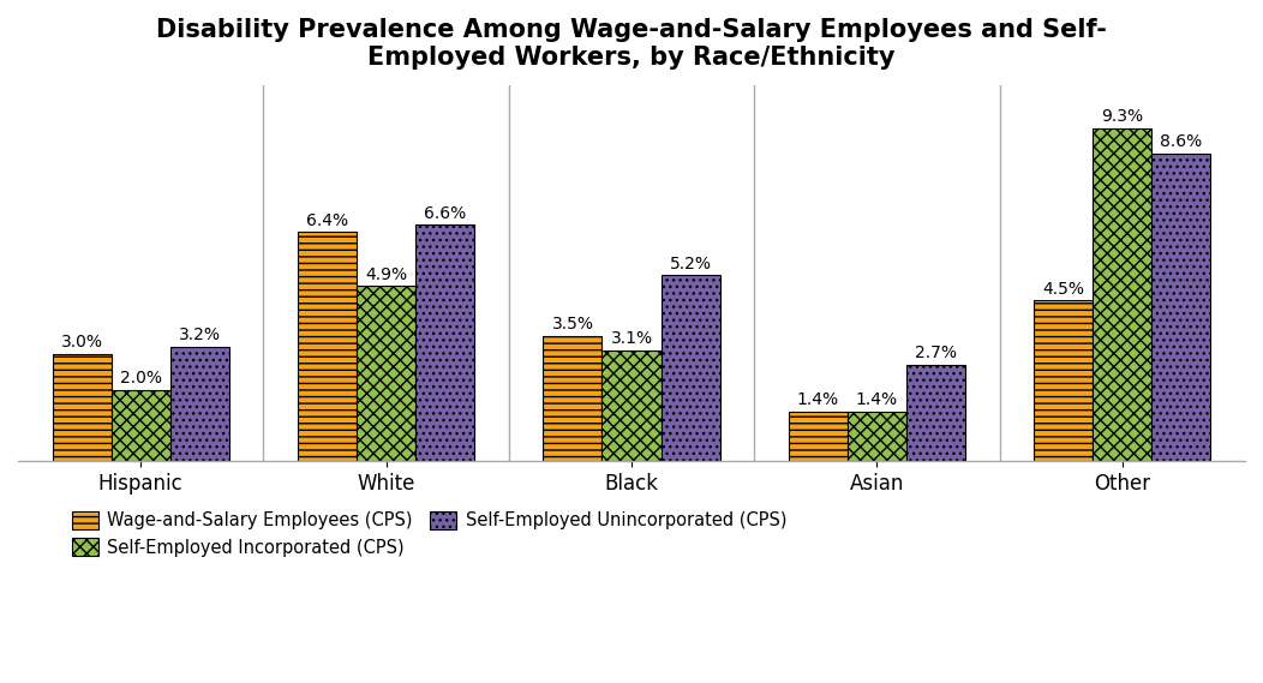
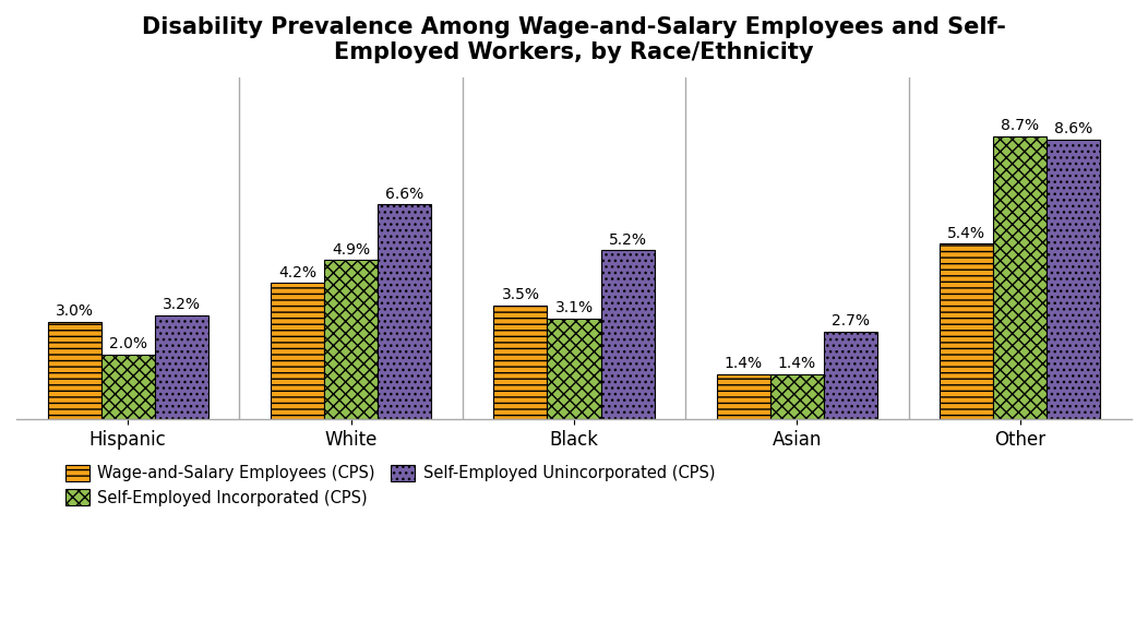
Wage-and-Salary Employees (CPS)/White: 6.4% -> 4.2%
Wage-and-Salary Employees (CPS)/Other: 4.5% -> 5.4%
Self-Employed Incorporated (CPS)/Other: 9.3% -> 8.7%
